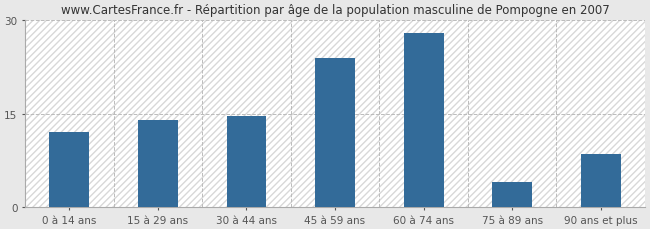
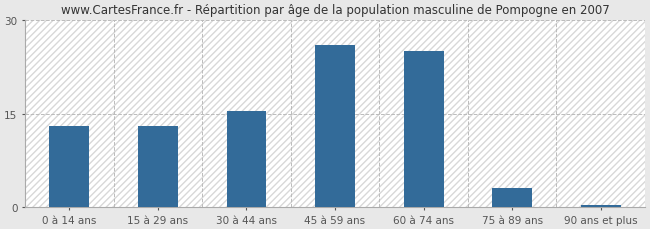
0 à 14 ans: 12.0 -> 13.0
15 à 29 ans: 14.0 -> 13.0
30 à 44 ans: 14.6 -> 15.5
45 à 59 ans: 24.0 -> 26.0
60 à 74 ans: 28.0 -> 25.0
75 à 89 ans: 4.0 -> 3.0
90 ans et plus: 8.6 -> 0.3
